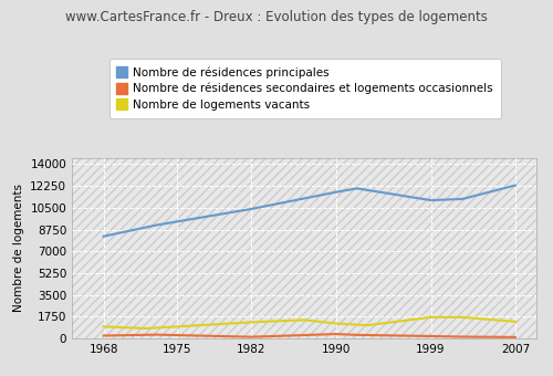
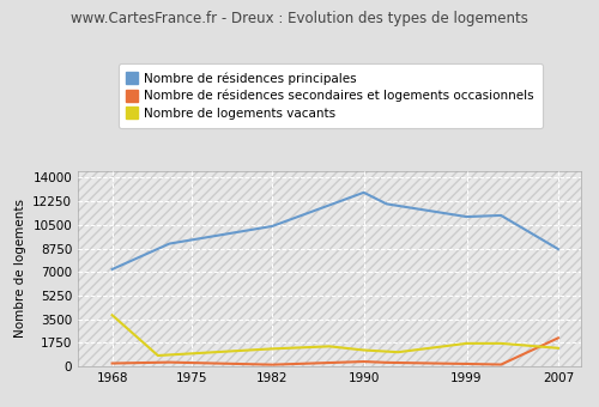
Nombre de résidences principales/1968: 8200 -> 7200
Nombre de logements vacants/1968: 1000 -> 3800
Nombre de résidences principales/1990: 11800 -> 12900
Nombre de résidences principales/2007: 12300 -> 8700
Nombre de résidences secondaires et logements occasionnels/2007: 100 -> 2100
